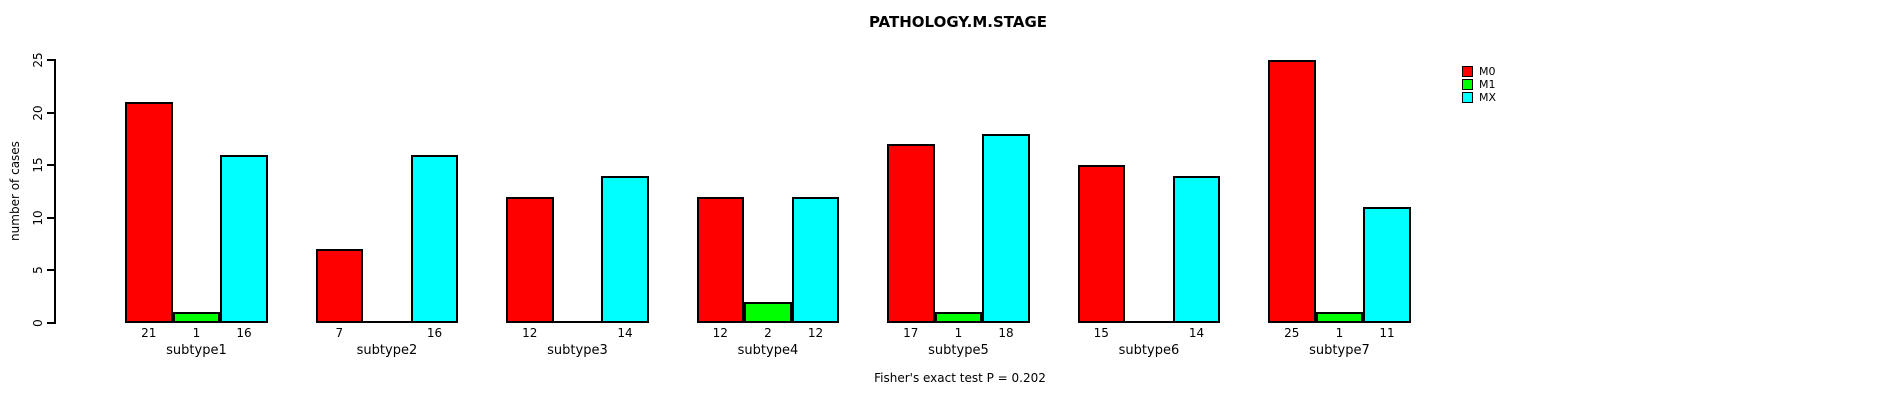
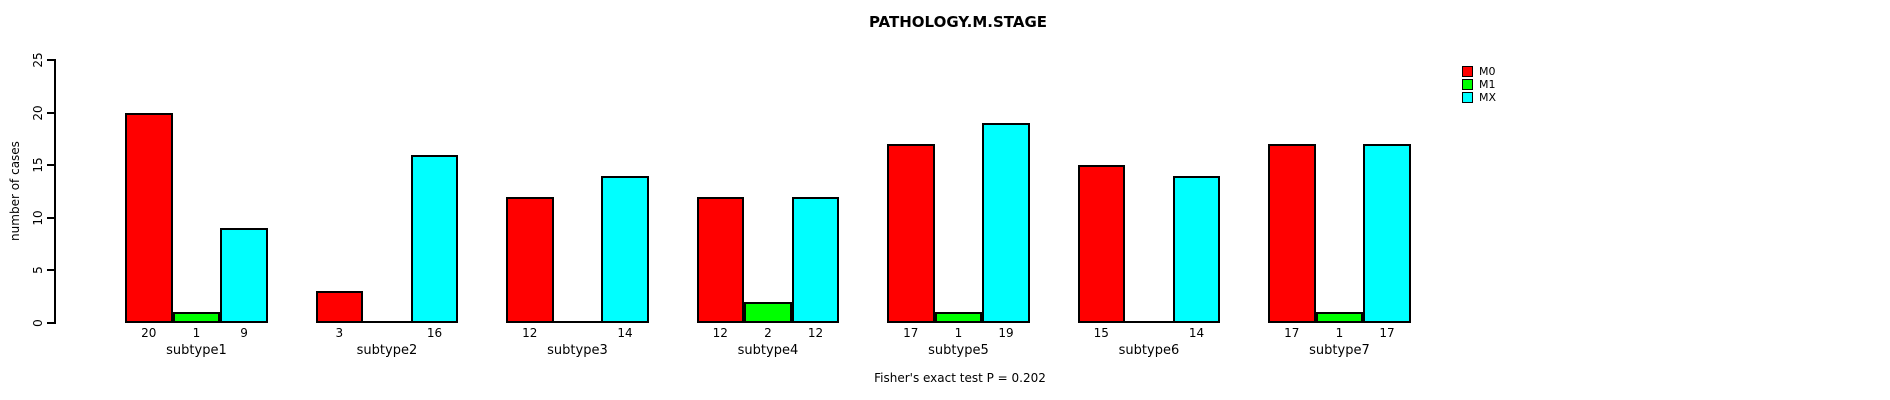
M0/subtype1: 21 -> 20
MX/subtype1: 16 -> 9
M0/subtype2: 7 -> 3
MX/subtype5: 18 -> 19
M0/subtype7: 25 -> 17
MX/subtype7: 11 -> 17
